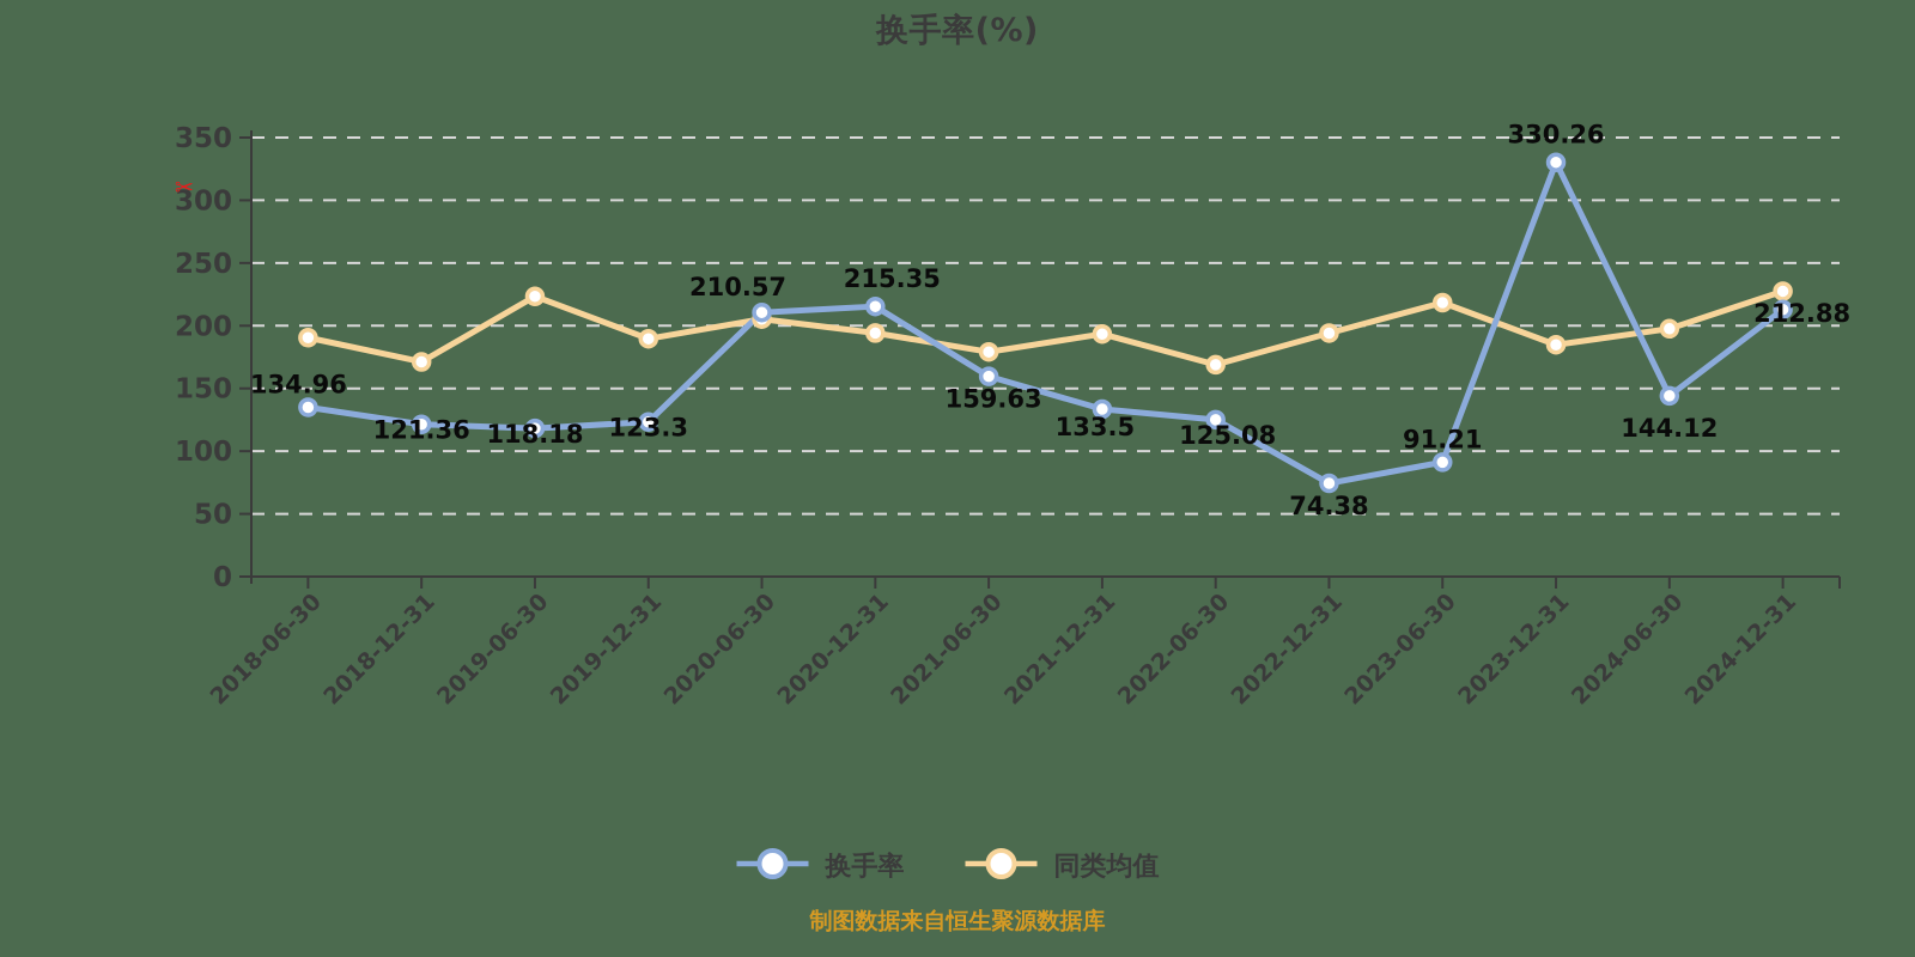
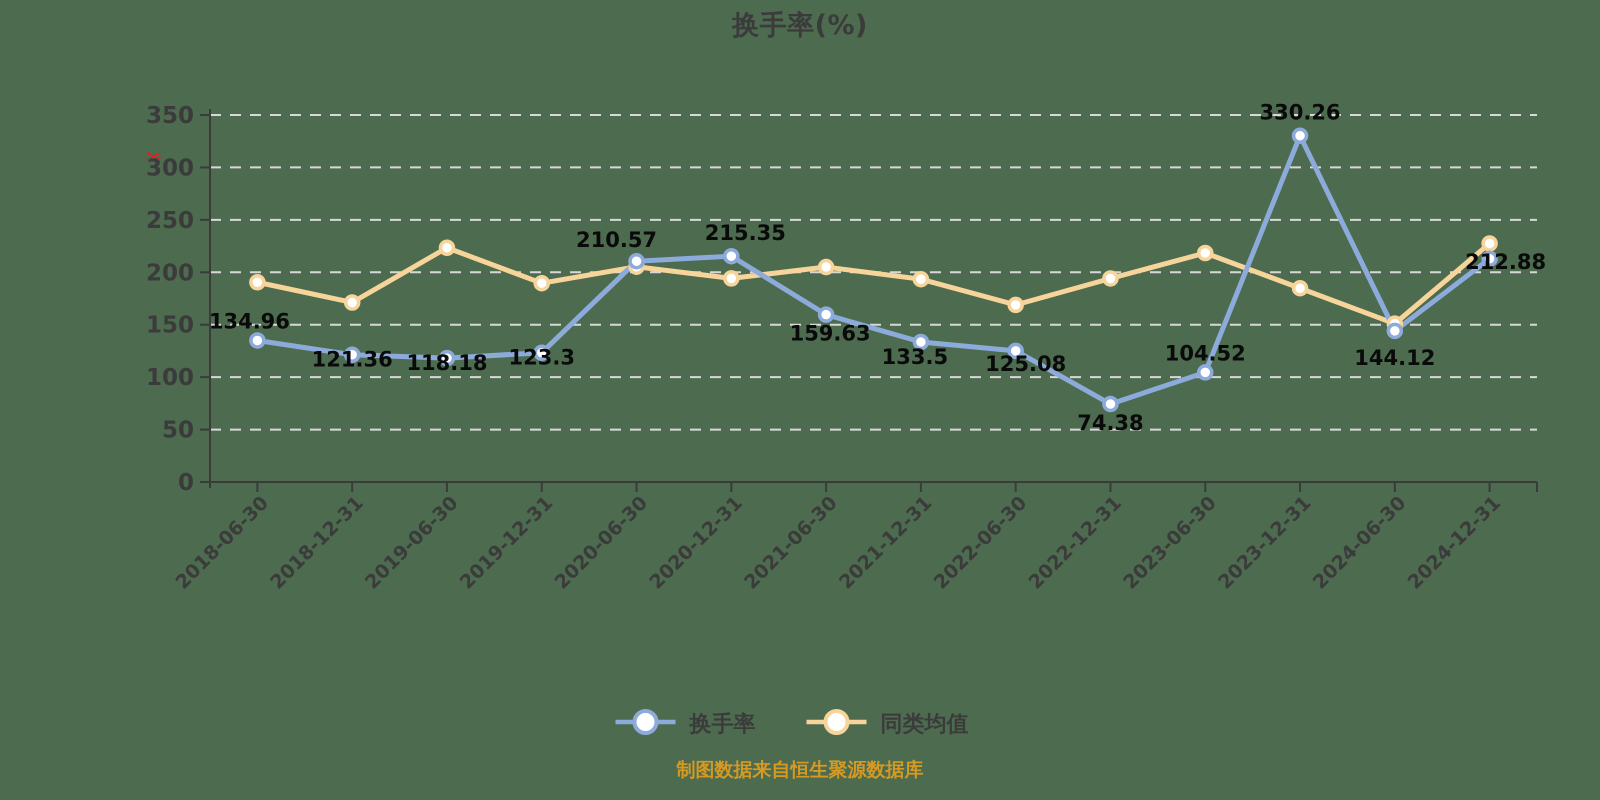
同类均值/2021-06-30: 179 -> 205
换手率/2023-06-30: 91.21 -> 104.52
同类均值/2024-06-30: 198 -> 151
